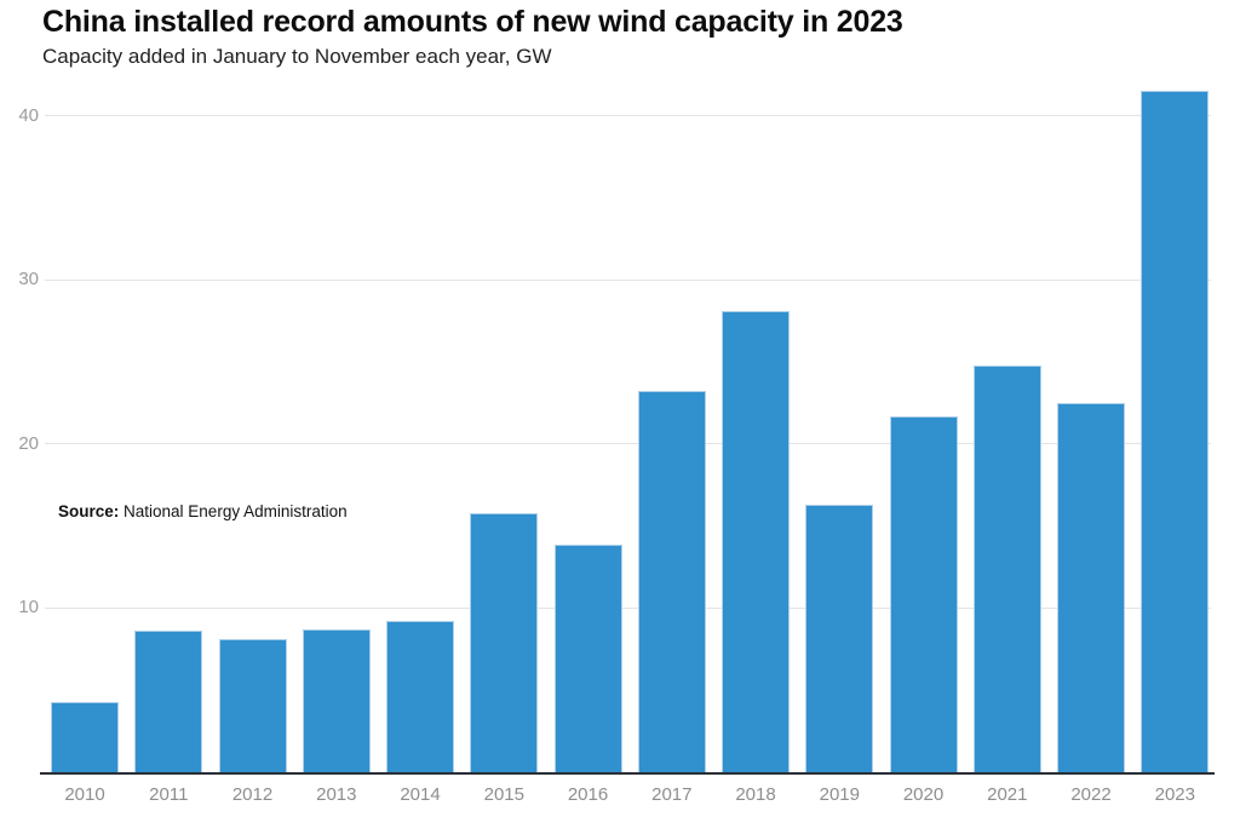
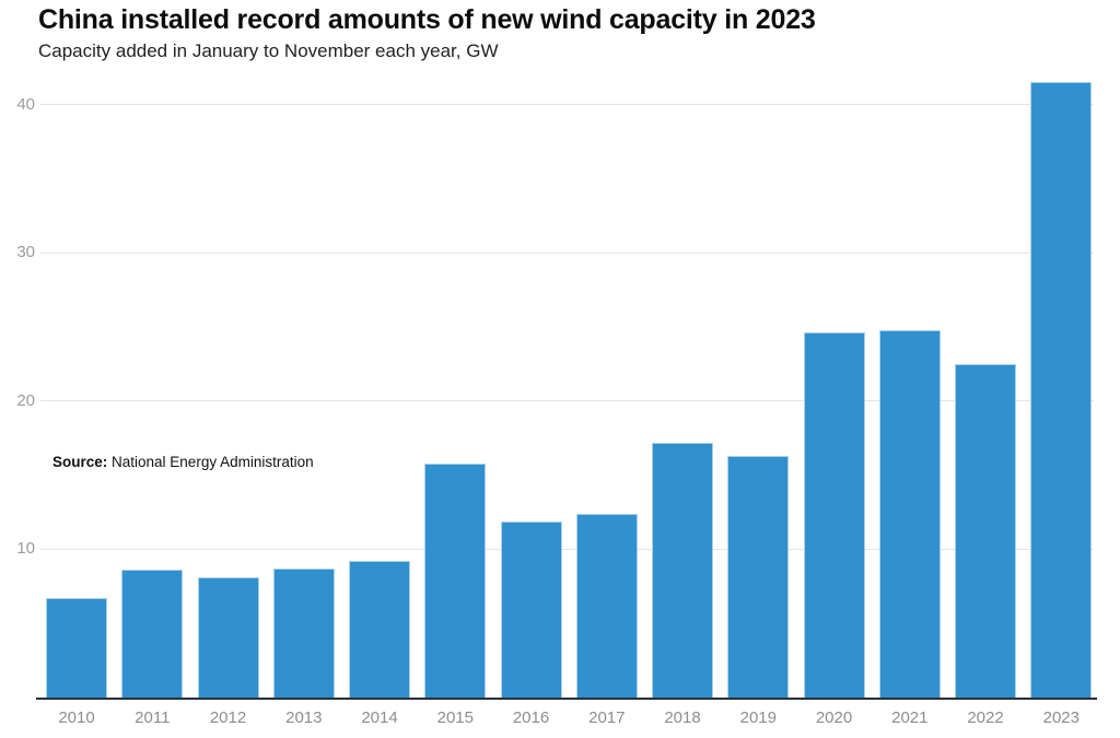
2010: 4.3 -> 6.7
2016: 13.9 -> 11.9
2017: 23.2 -> 12.4
2018: 28.1 -> 17.2
2020: 21.7 -> 24.6
